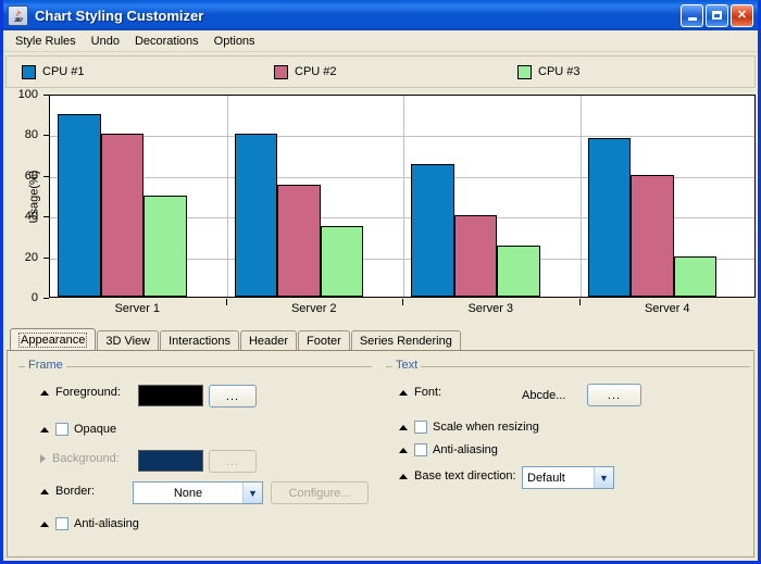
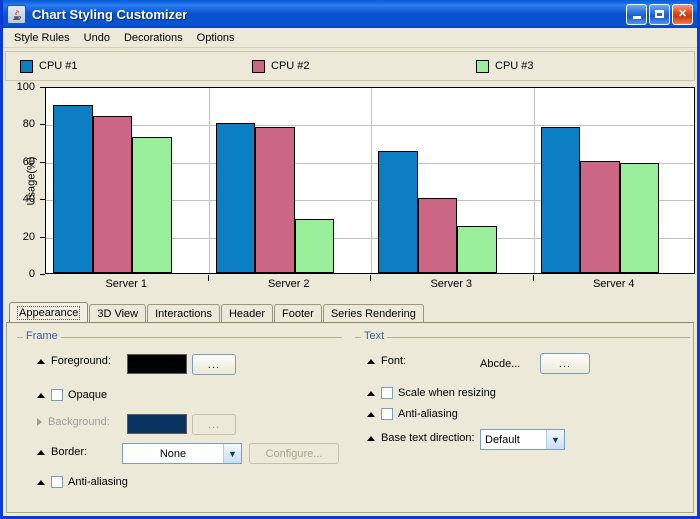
CPU #2/Server 1: 80 -> 84
CPU #3/Server 1: 50 -> 73
CPU #2/Server 2: 55 -> 78
CPU #3/Server 2: 35 -> 29
CPU #3/Server 4: 20 -> 59
